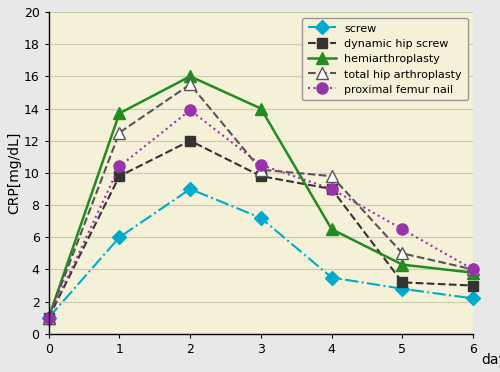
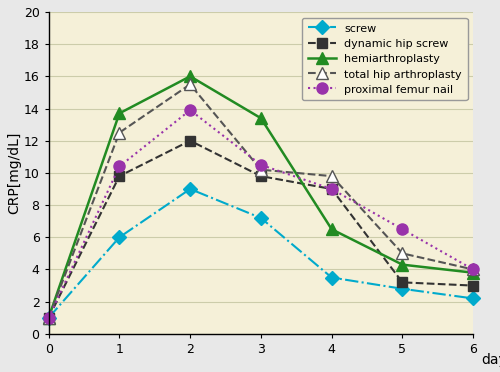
hemiarthroplasty/3: 14.0 -> 13.4
